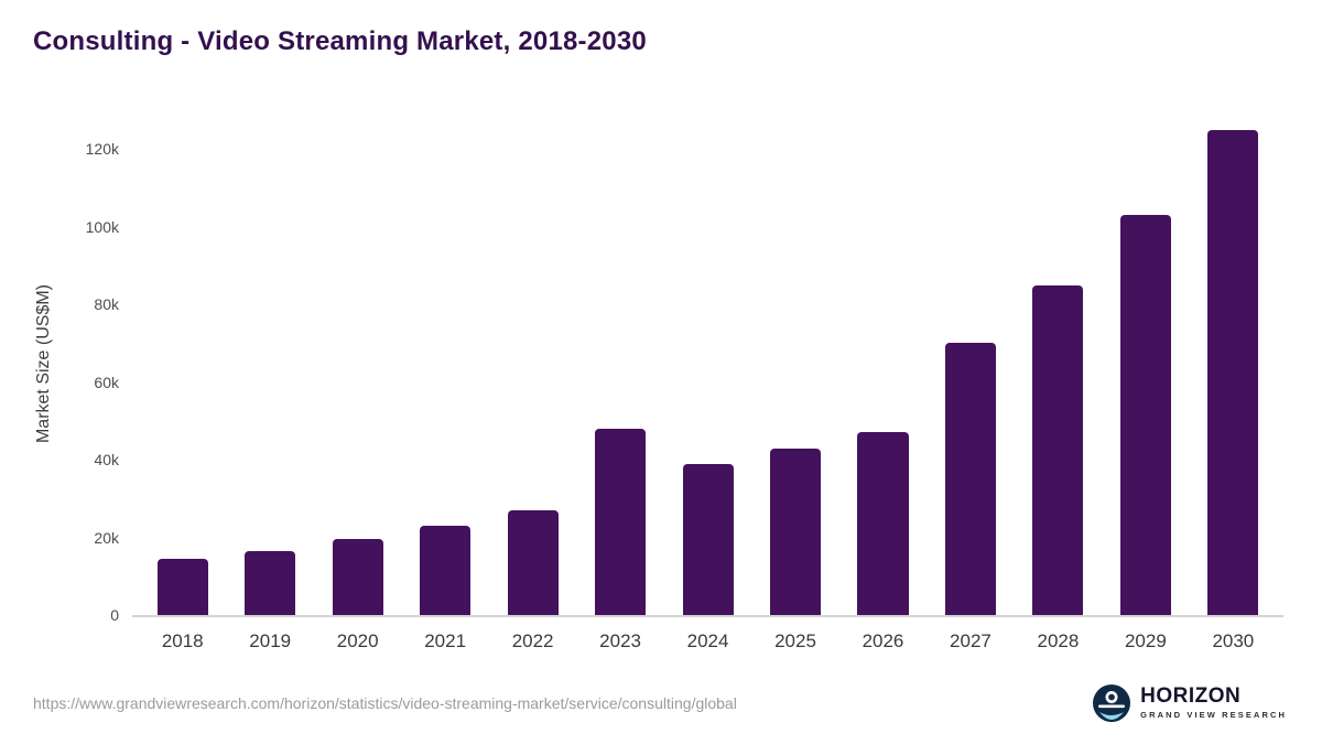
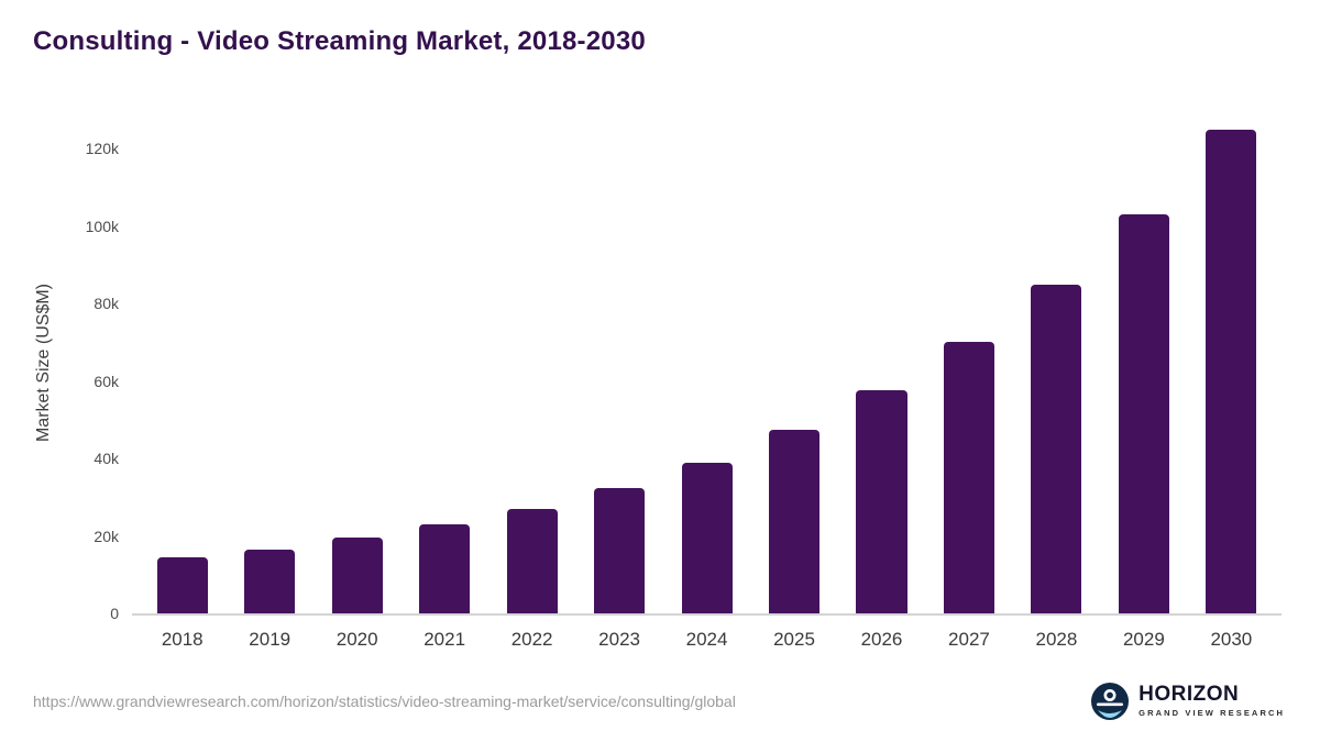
2023: 48k -> 32k
2025: 43k -> 48k
2026: 47k -> 58k
